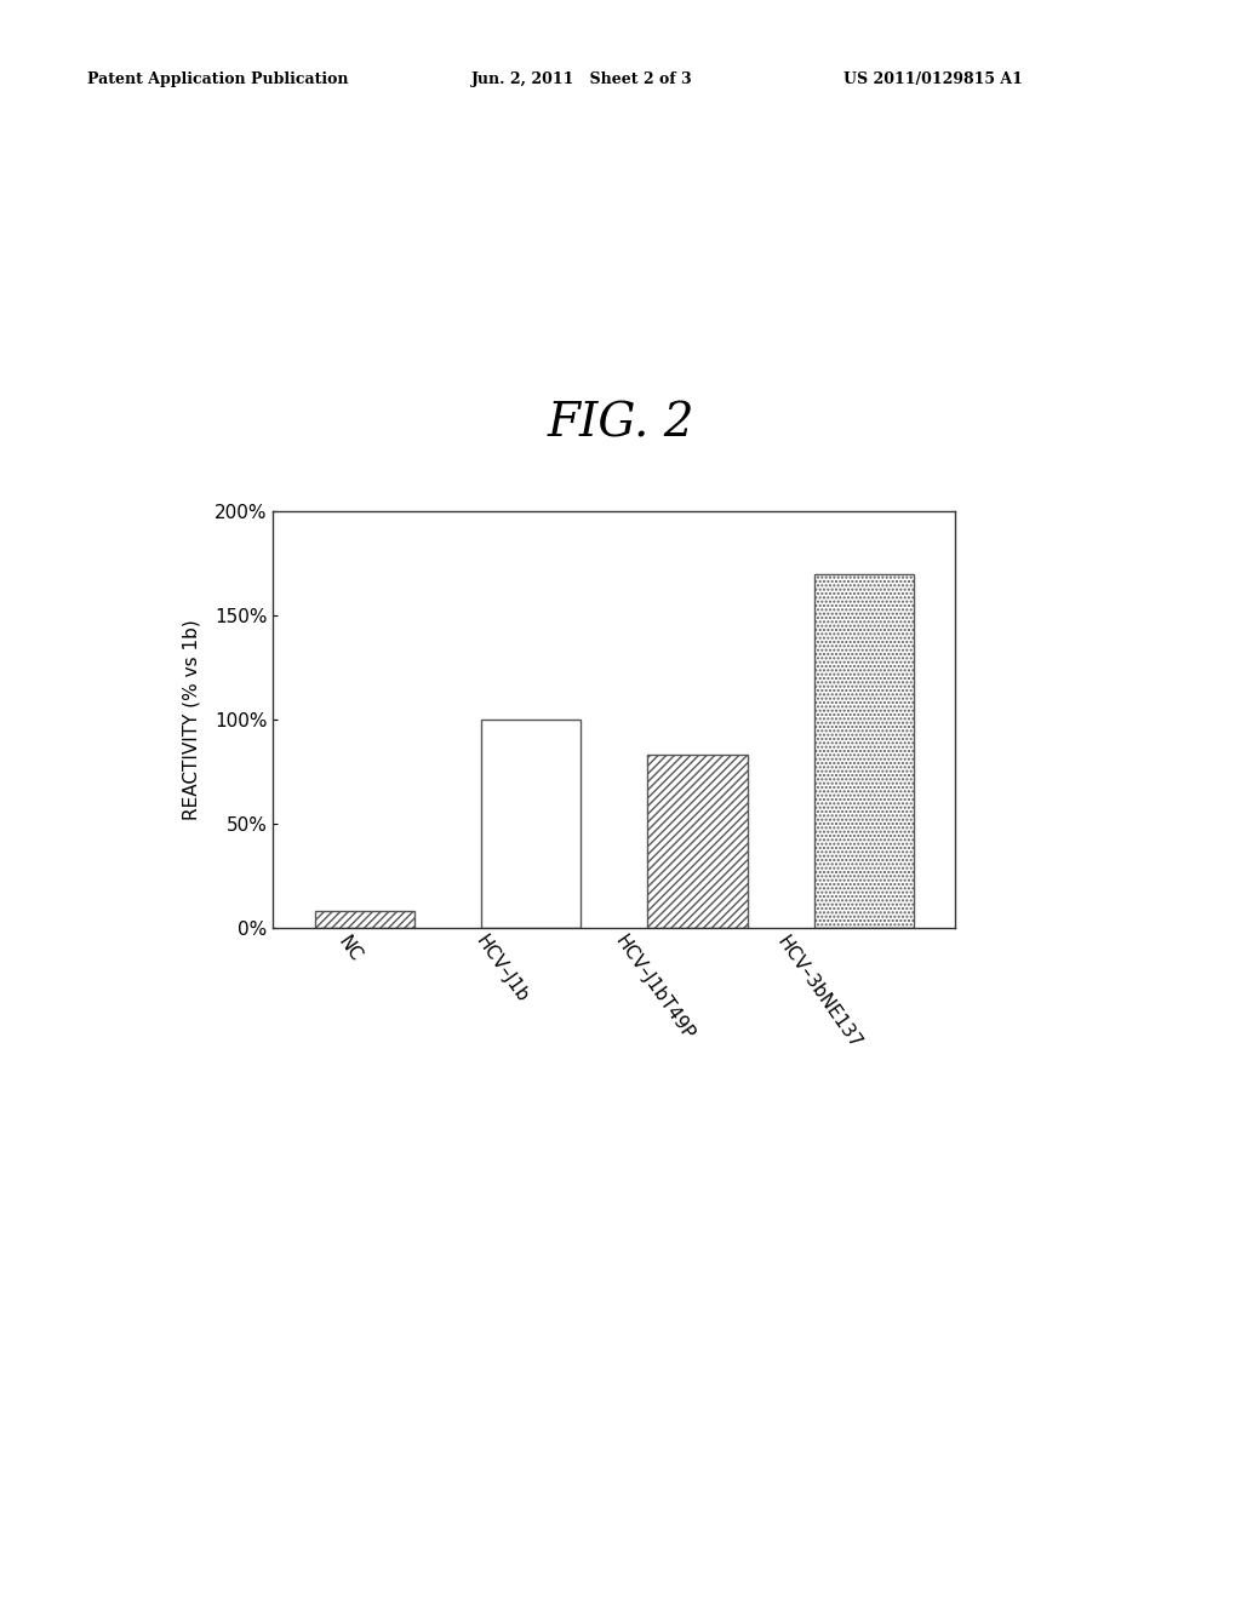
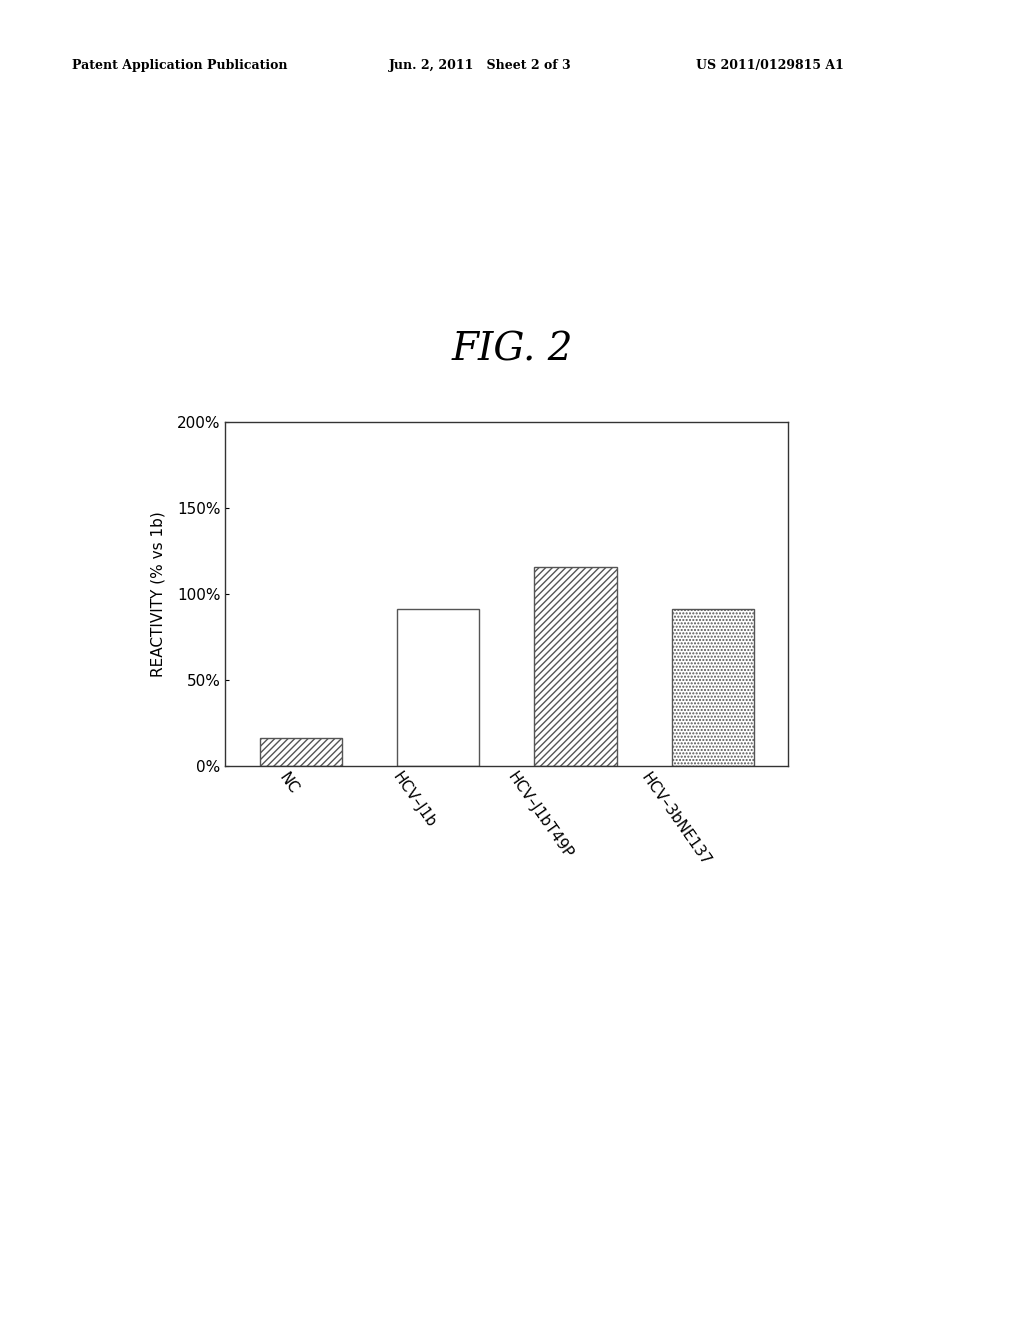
NC: 8% -> 16%
HCV–J1b: 100% -> 91%
HCV–J1bT49P: 83% -> 116%
HCV–3bNE137: 170% -> 91%
